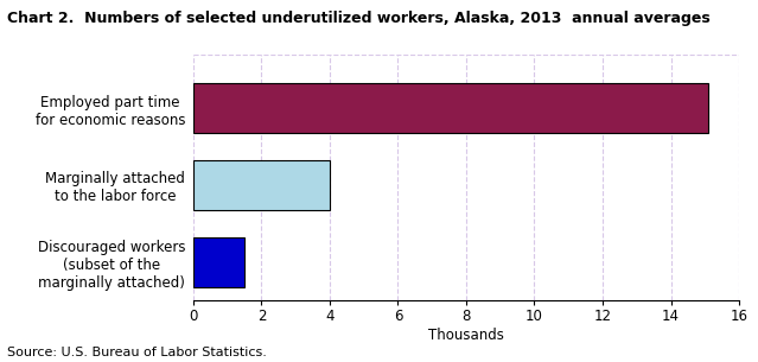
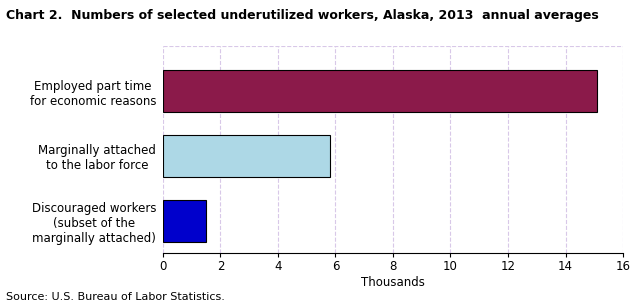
Marginally attached to the labor force: 4.0 -> 5.8
